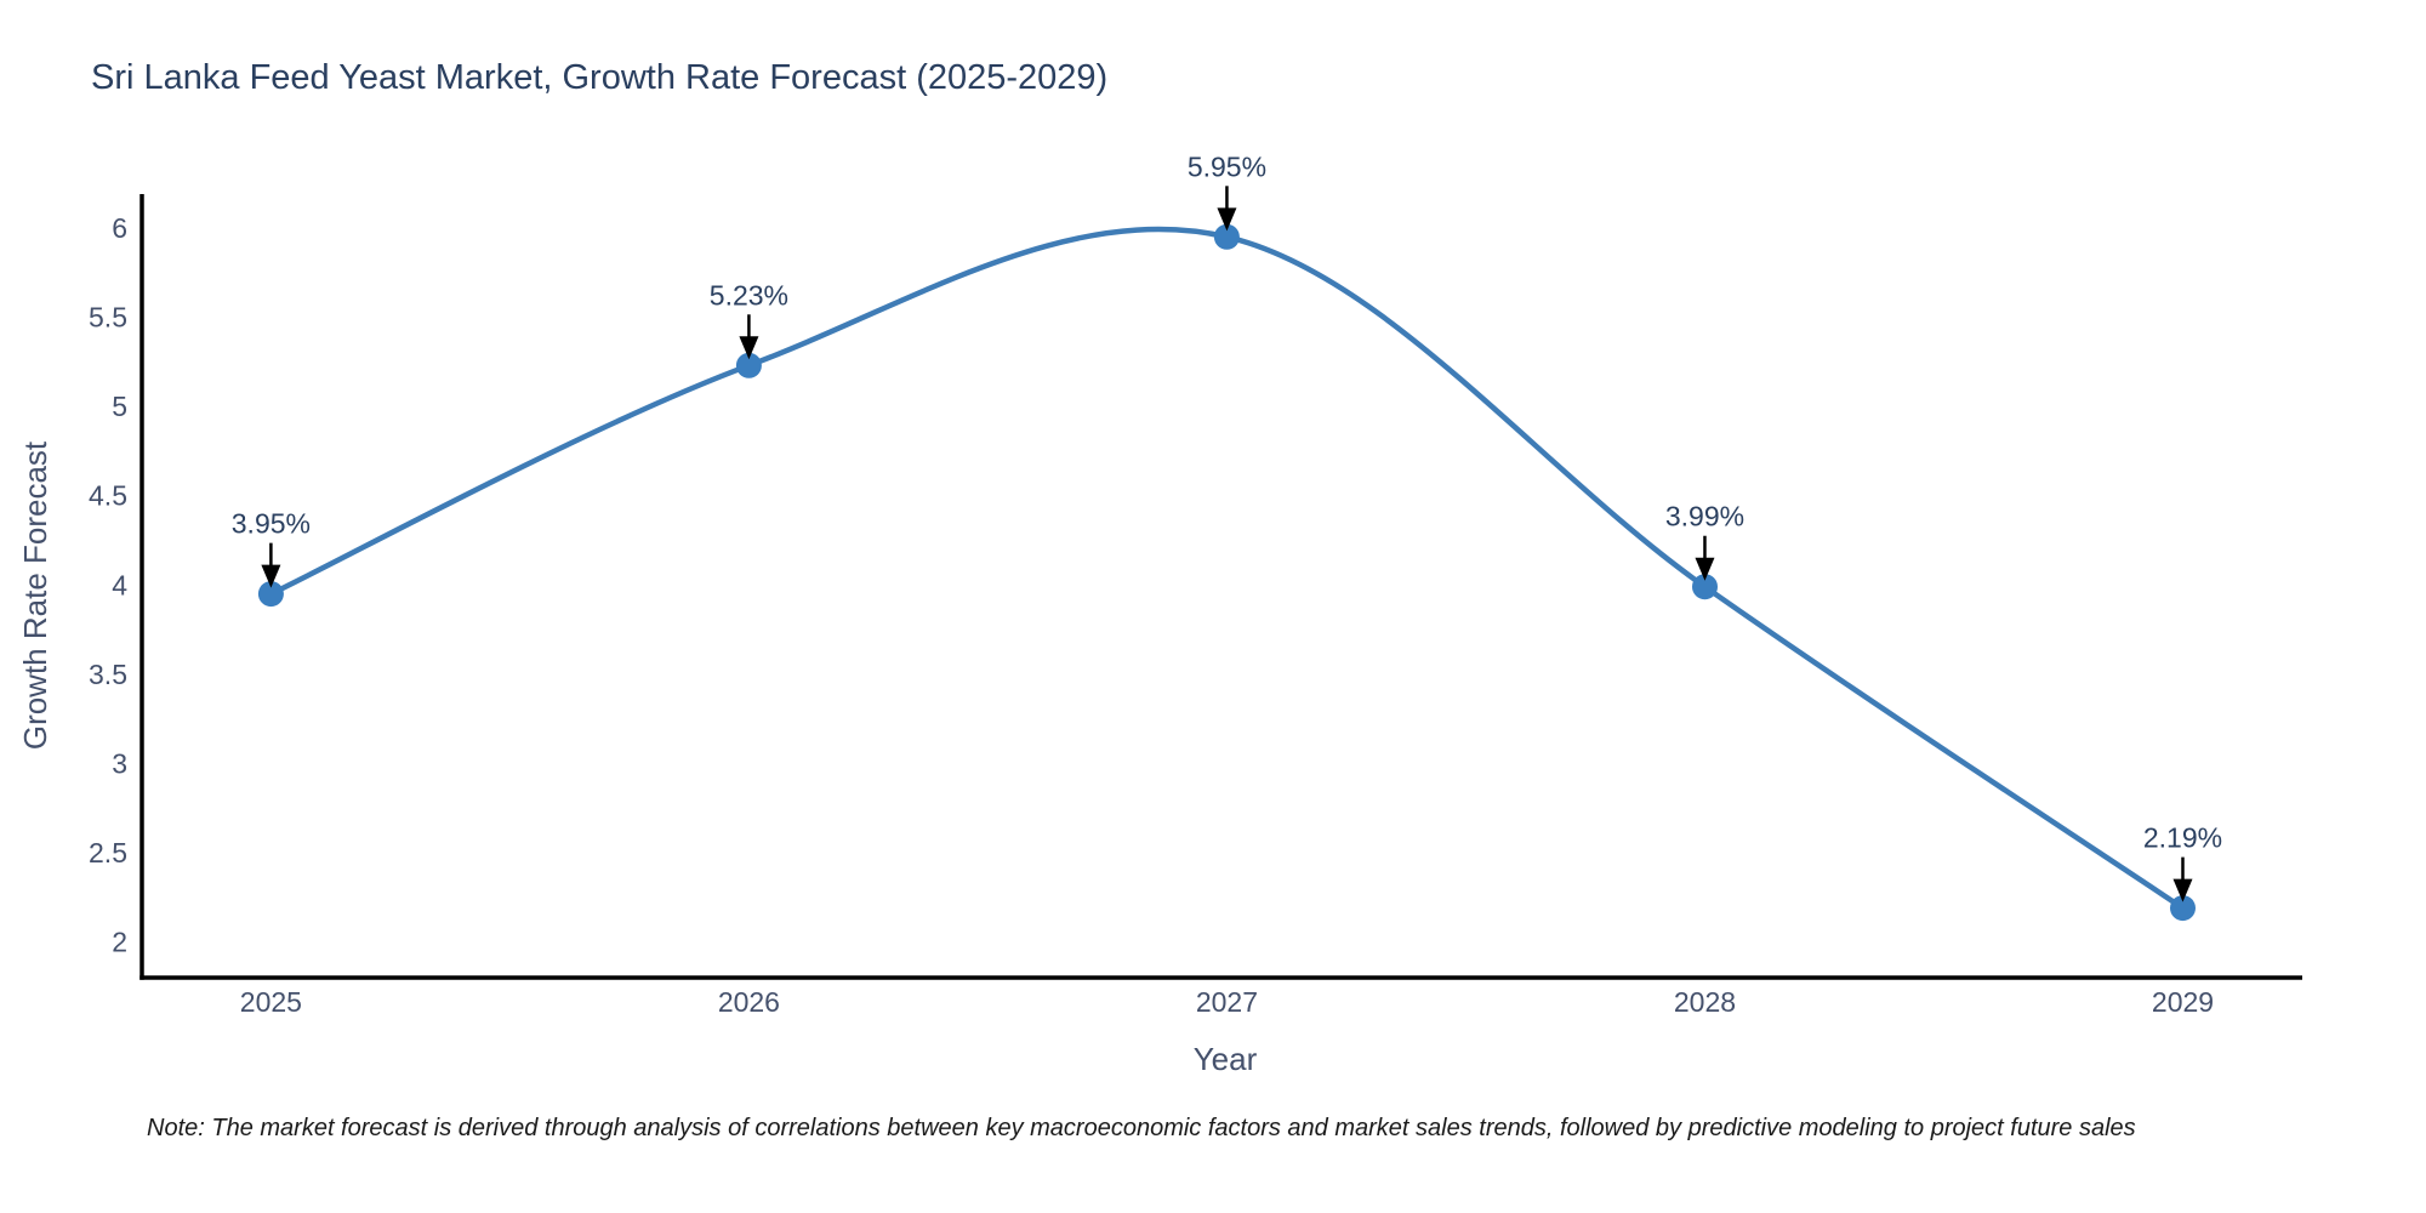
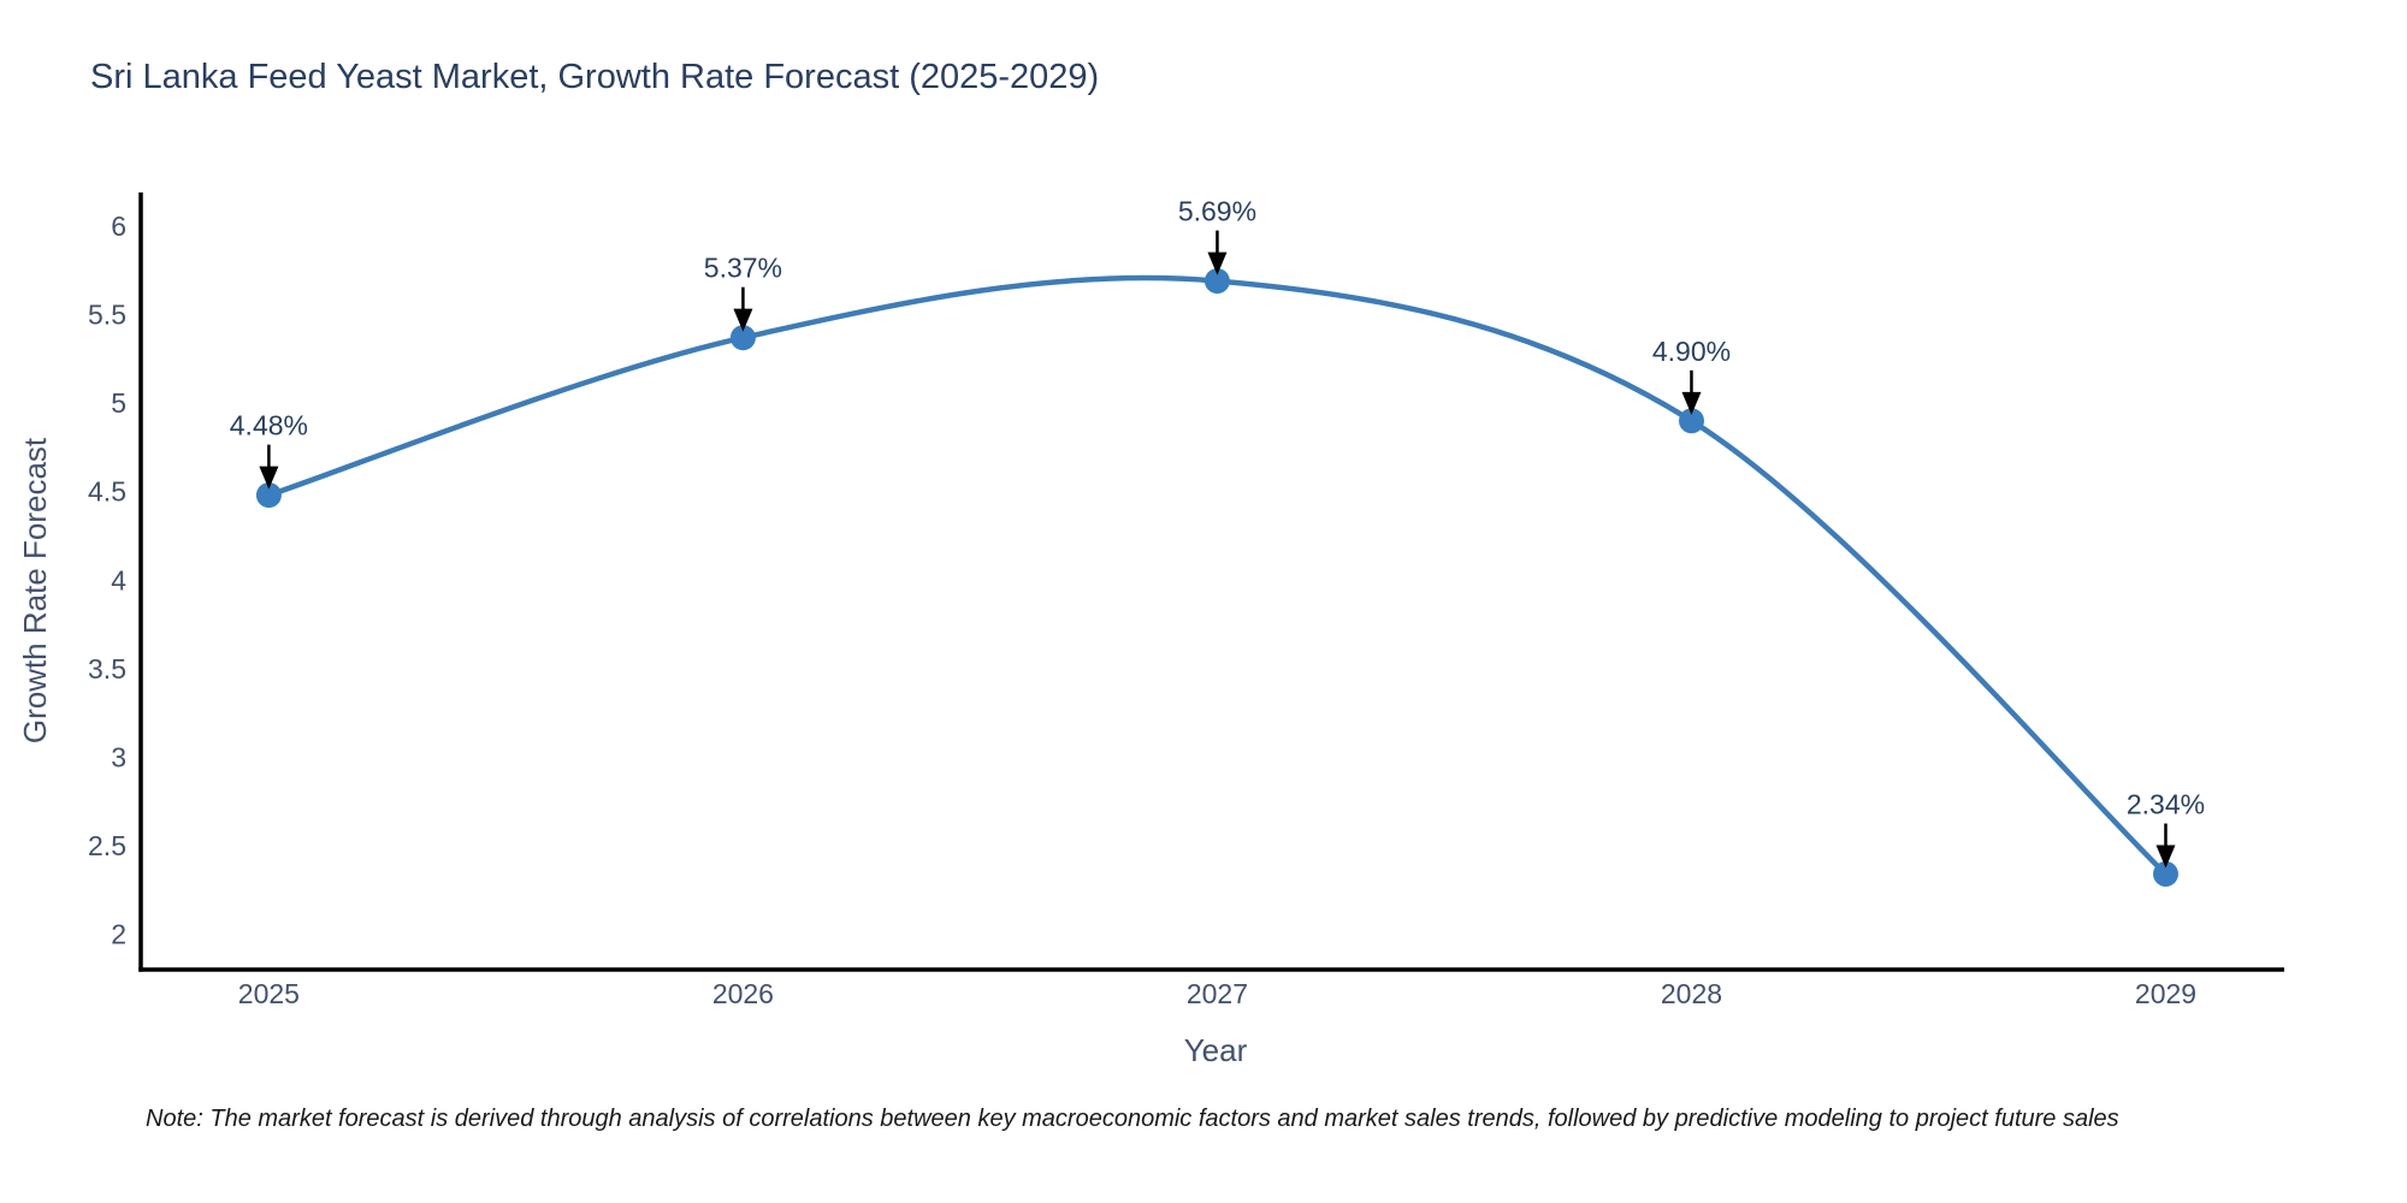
2025: 3.95% -> 4.48%
2026: 5.23% -> 5.37%
2027: 5.95% -> 5.69%
2028: 3.99% -> 4.90%
2029: 2.19% -> 2.34%
